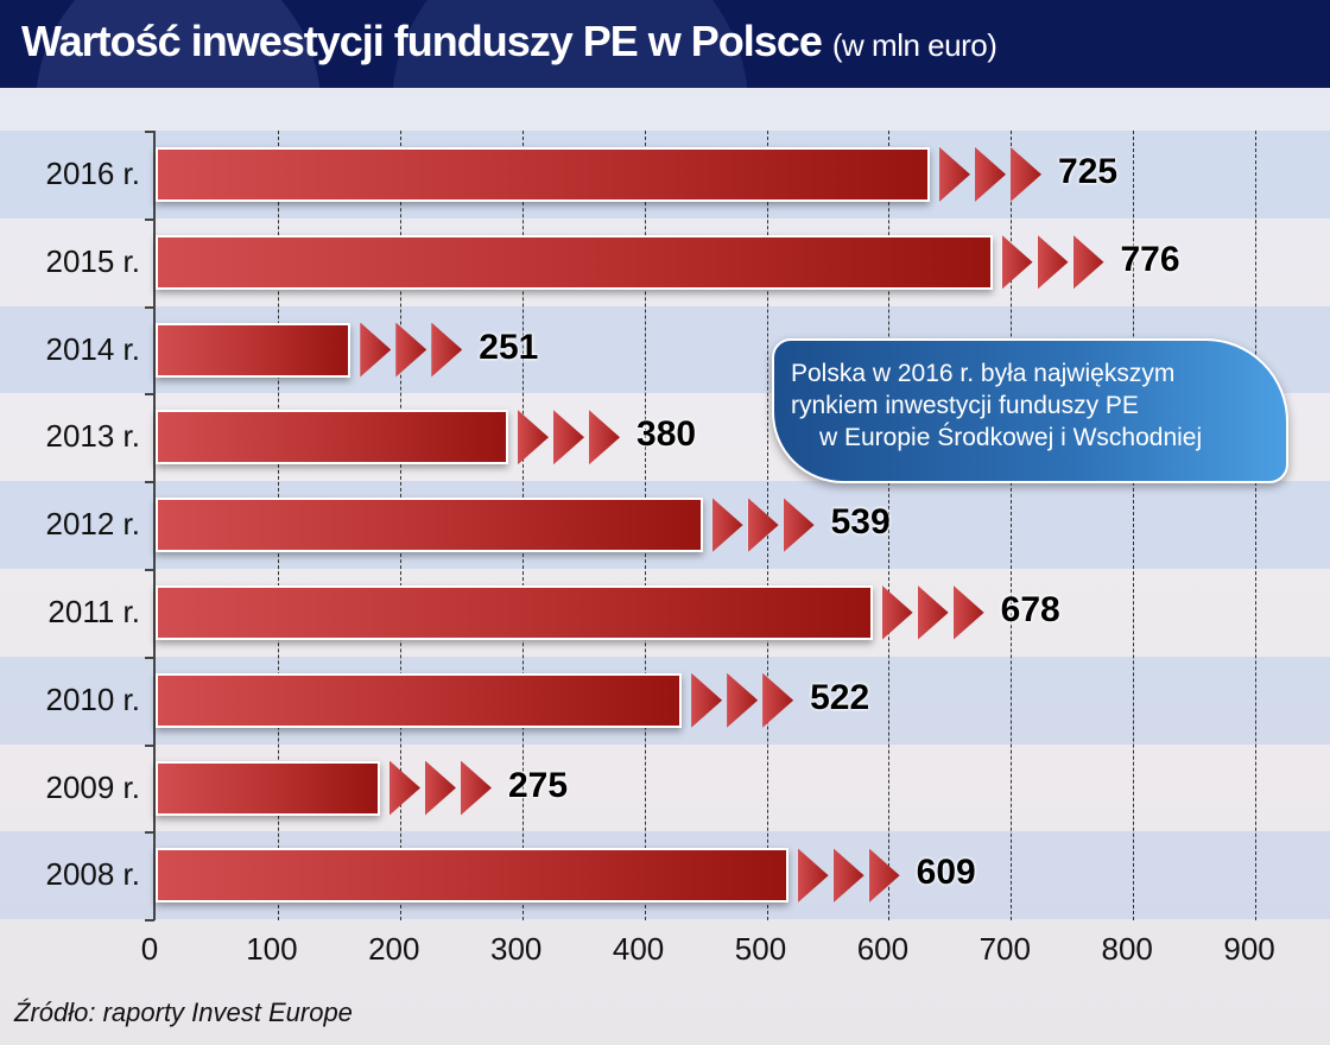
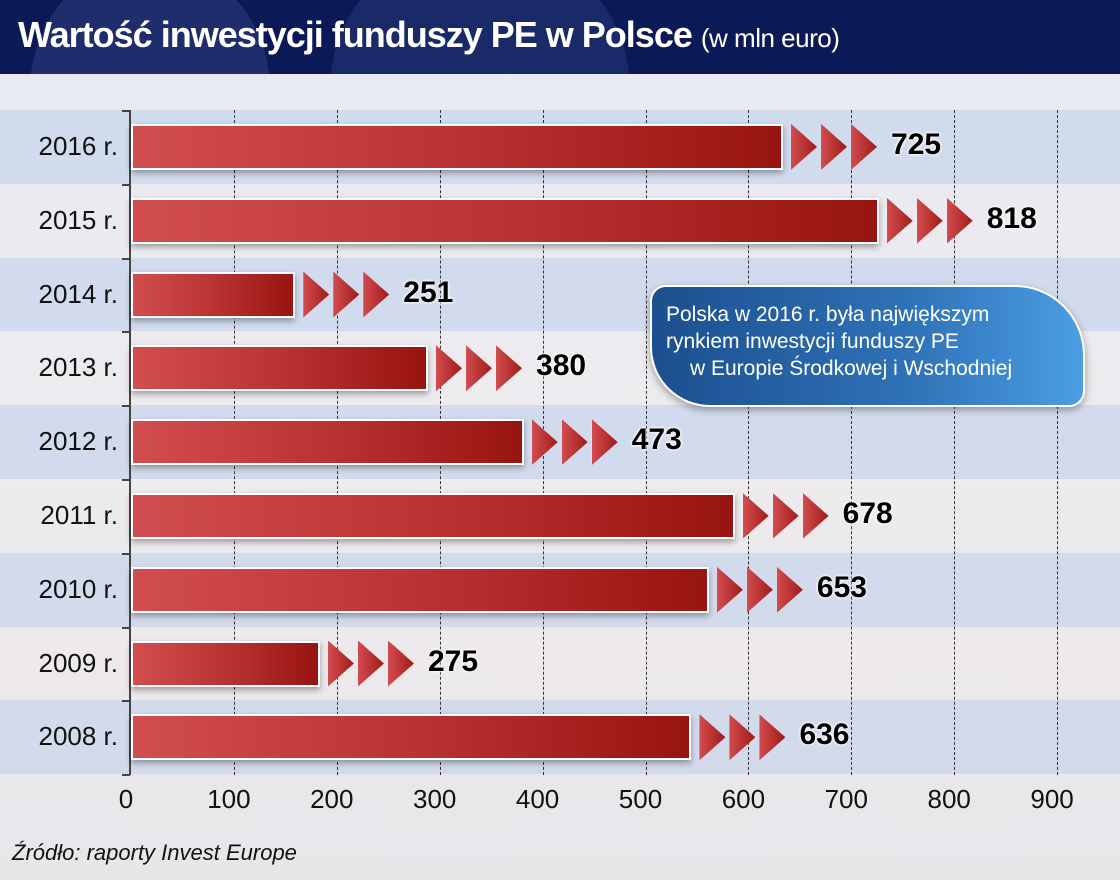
2015 r.: 776 -> 818
2012 r.: 539 -> 473
2010 r.: 522 -> 653
2008 r.: 609 -> 636
